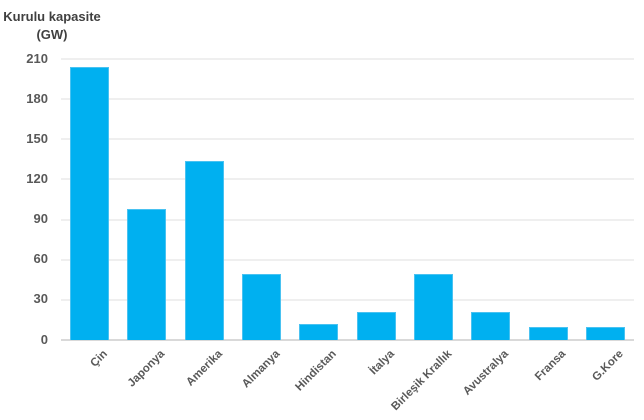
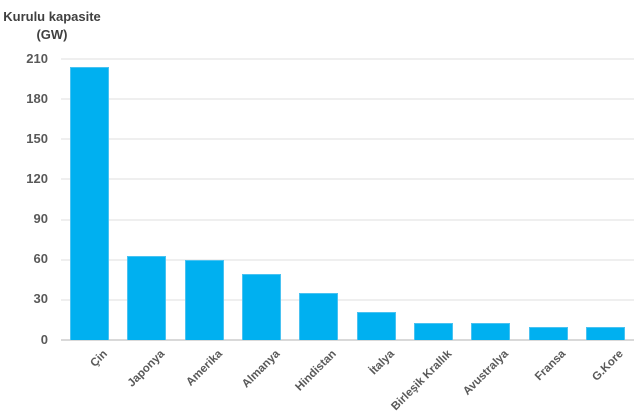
Japonya: 98 -> 63
Amerika: 134 -> 60
Hindistan: 12 -> 35
Birleşik Krallık: 49 -> 13
Avustralya: 21 -> 13
